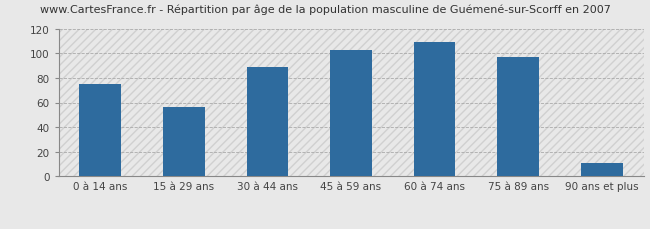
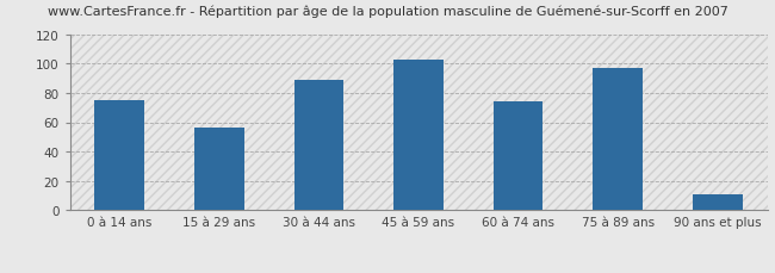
60 à 74 ans: 109 -> 74
